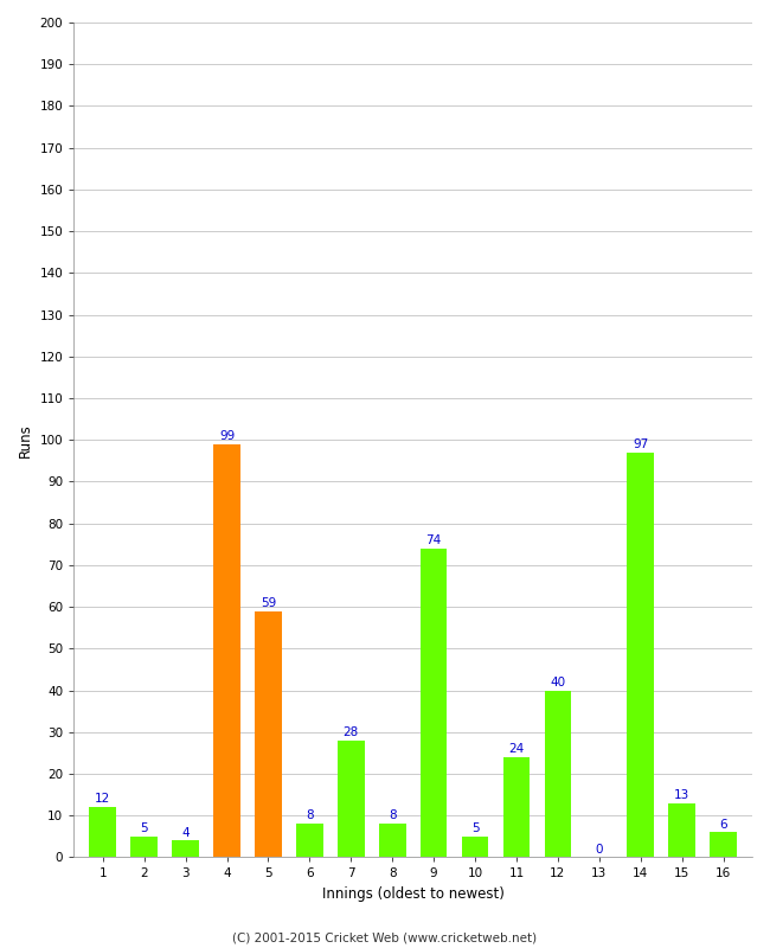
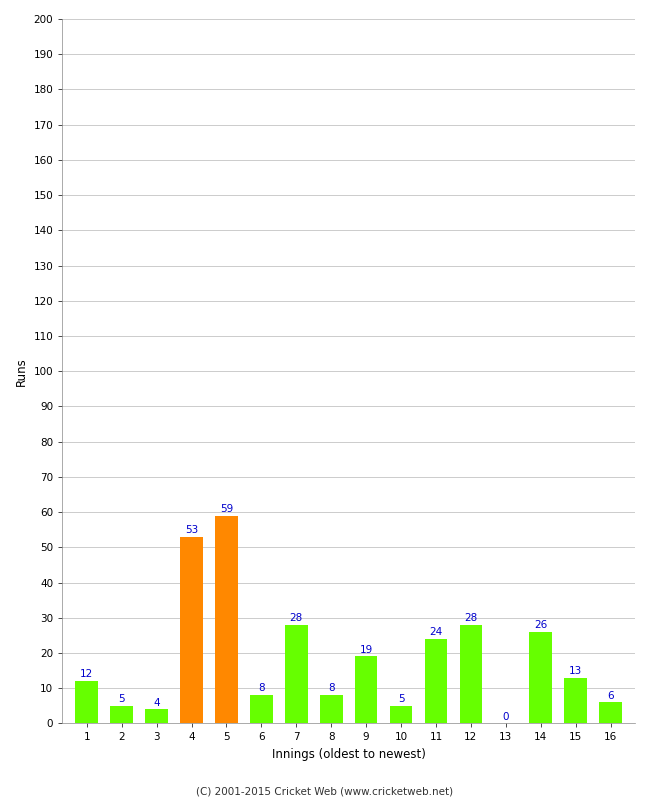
4: 99 -> 53
9: 74 -> 19
12: 40 -> 28
14: 97 -> 26
